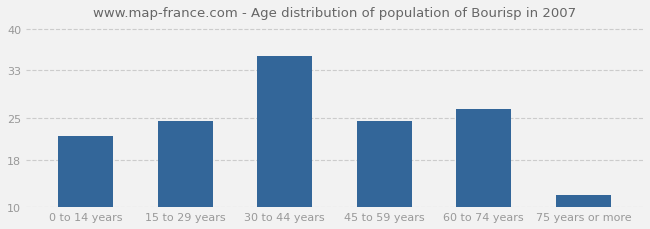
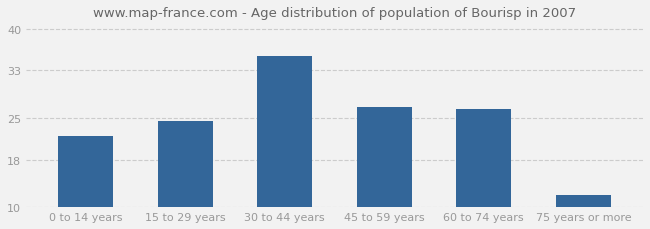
45 to 59 years: 24.5 -> 26.8
